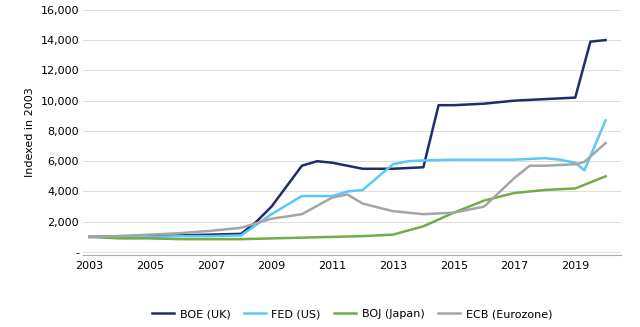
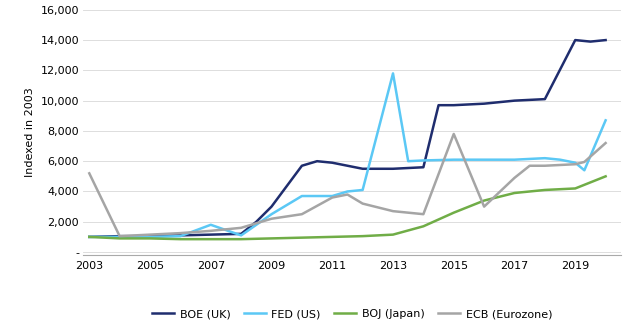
ECB (Eurozone)/2003: 1,000 -> 5,200
FED (US)/2007: 1,000 -> 1,800
FED (US)/2013: 5,800 -> 11,800
ECB (Eurozone)/2015: 2,600 -> 7,800
BOE (UK)/2019: 10,200 -> 14,000
